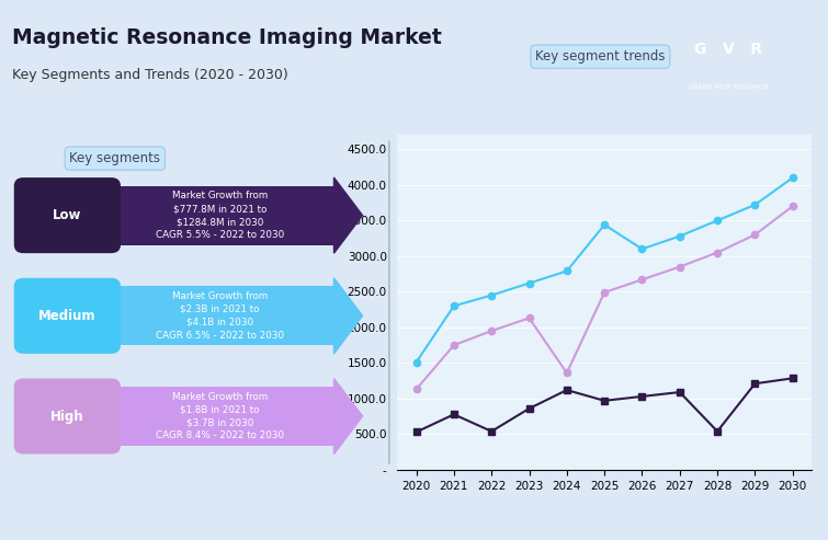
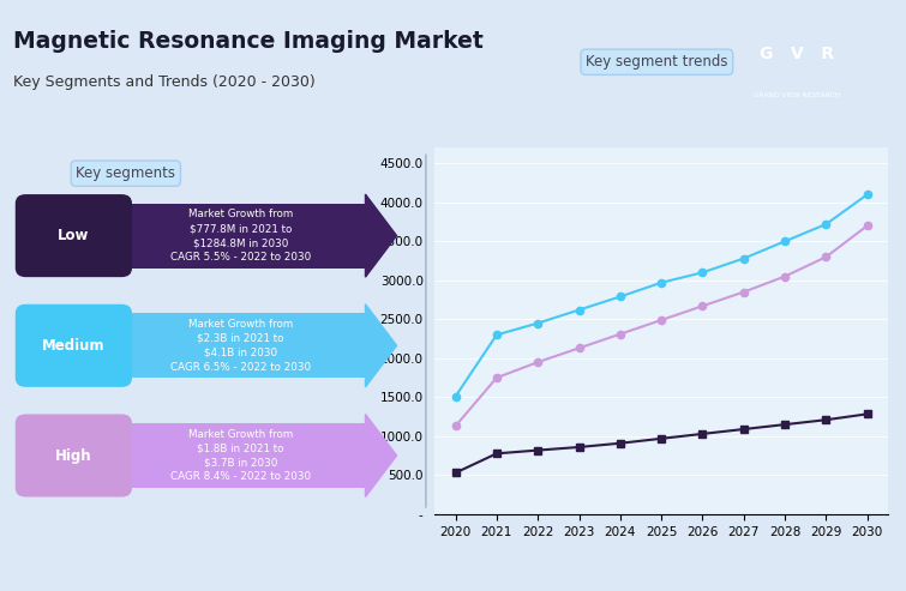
Low/2022: 540 -> 820
Low/2024: 1120 -> 910
High/2024: 1360 -> 2310
Medium/2025: 3440 -> 2970
Low/2028: 540 -> 1150
